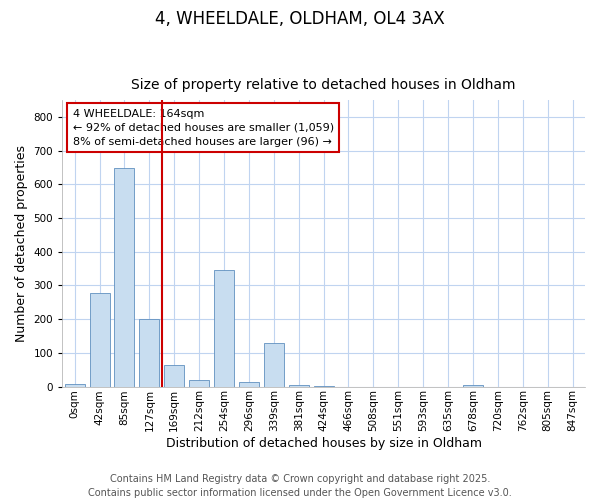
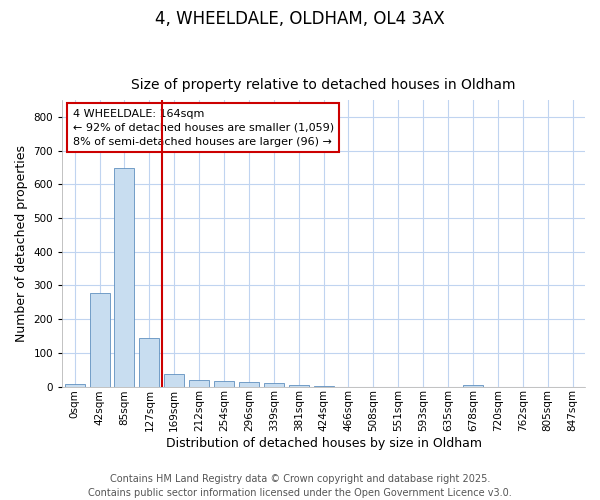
127sqm: 200 -> 143
169sqm: 65 -> 37
254sqm: 345 -> 17
339sqm: 130 -> 10
